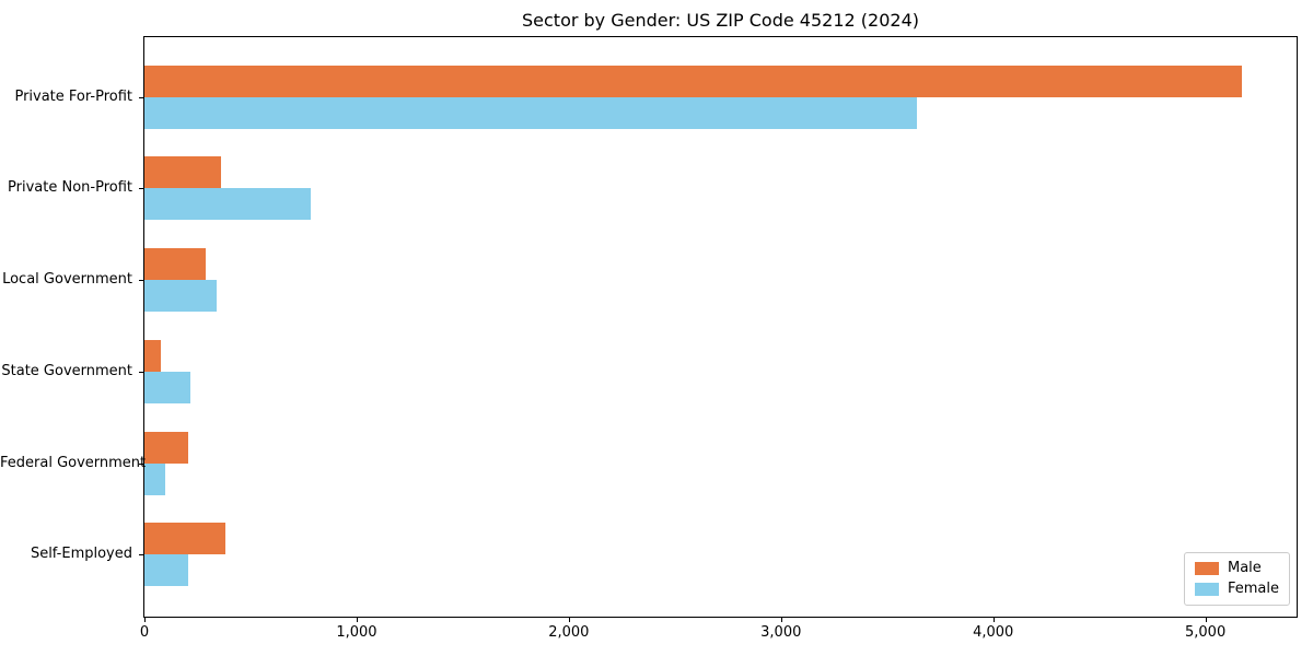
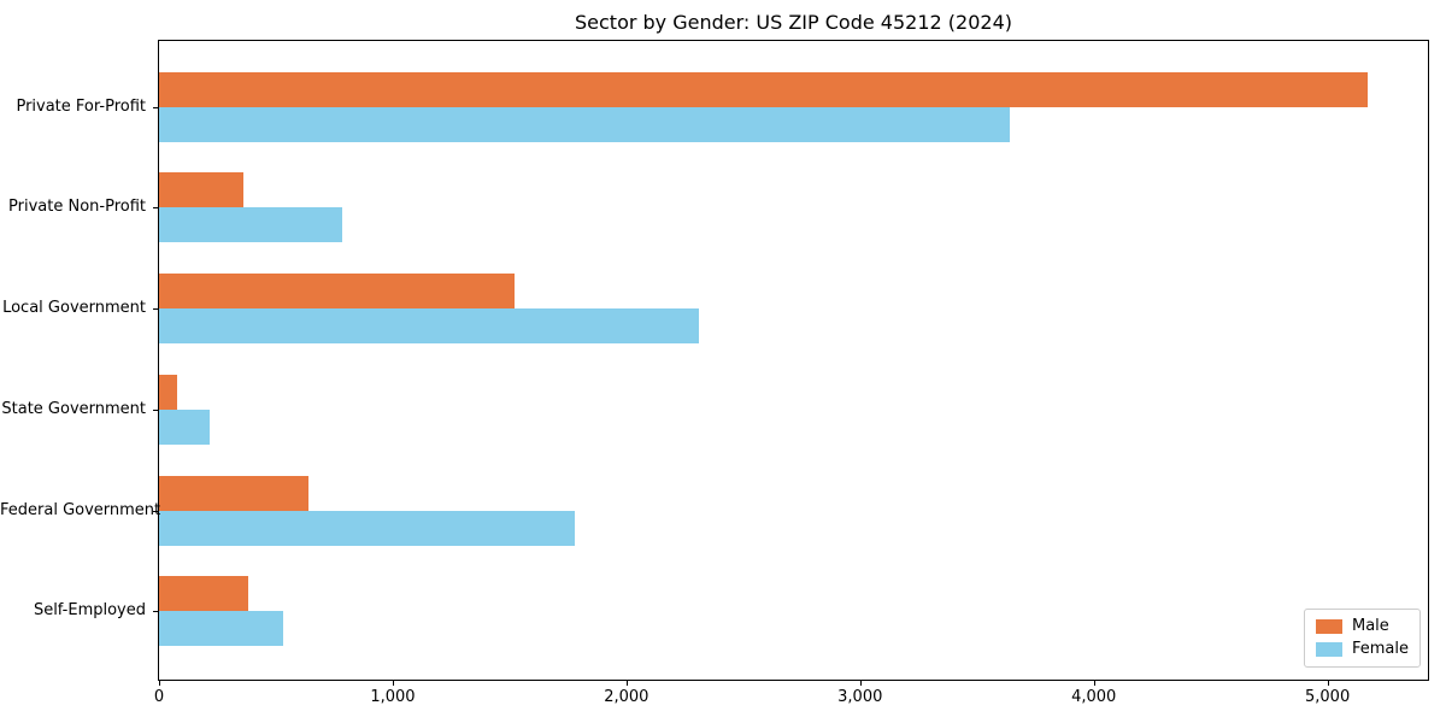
Male/Local Government: 290 -> 1520
Female/Local Government: 340 -> 2310
Male/Federal Government: 200 -> 640
Female/Federal Government: 100 -> 1780
Female/Self-Employed: 200 -> 530
